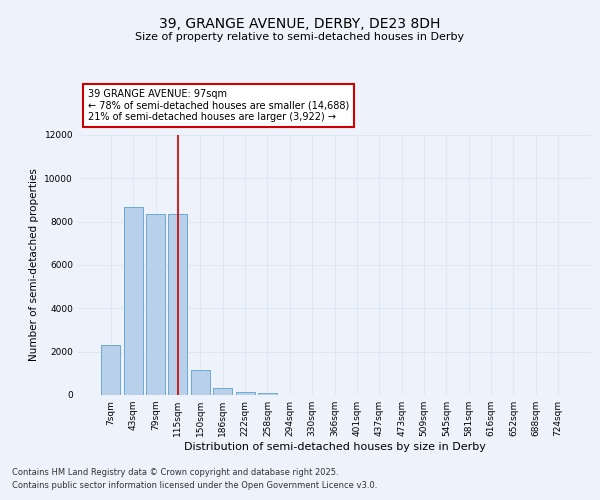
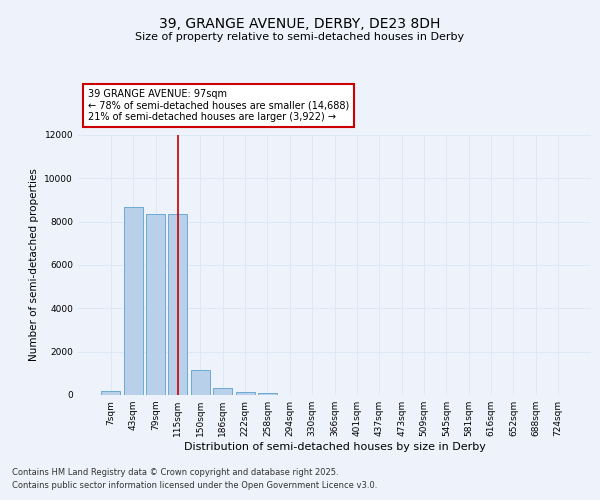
7sqm: 2300 -> 200
